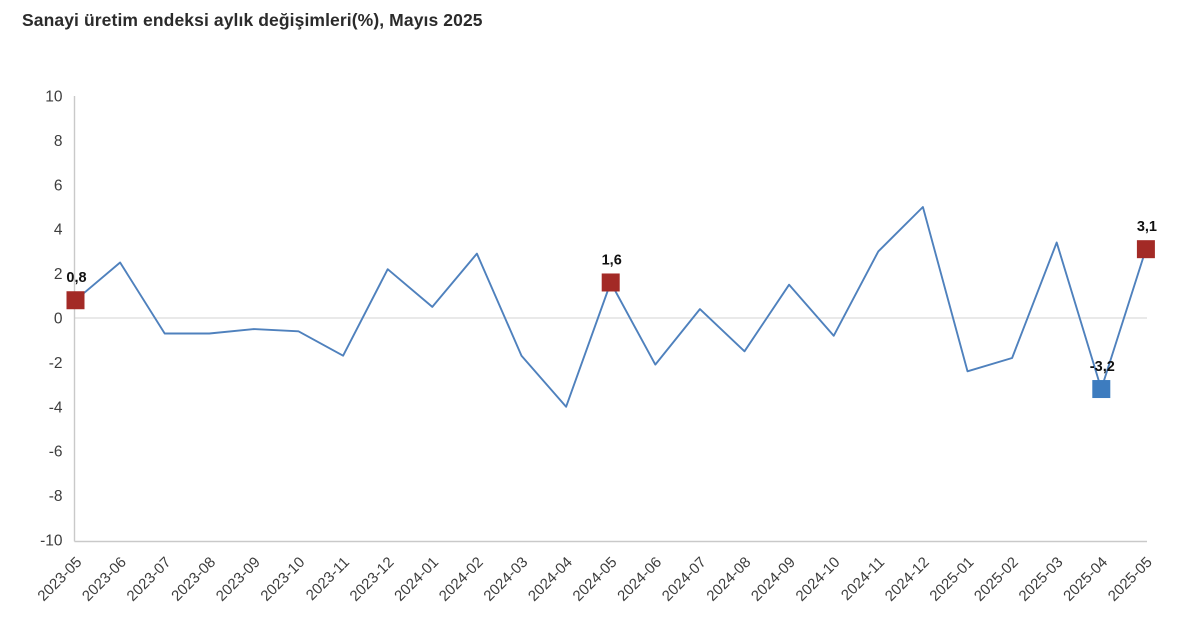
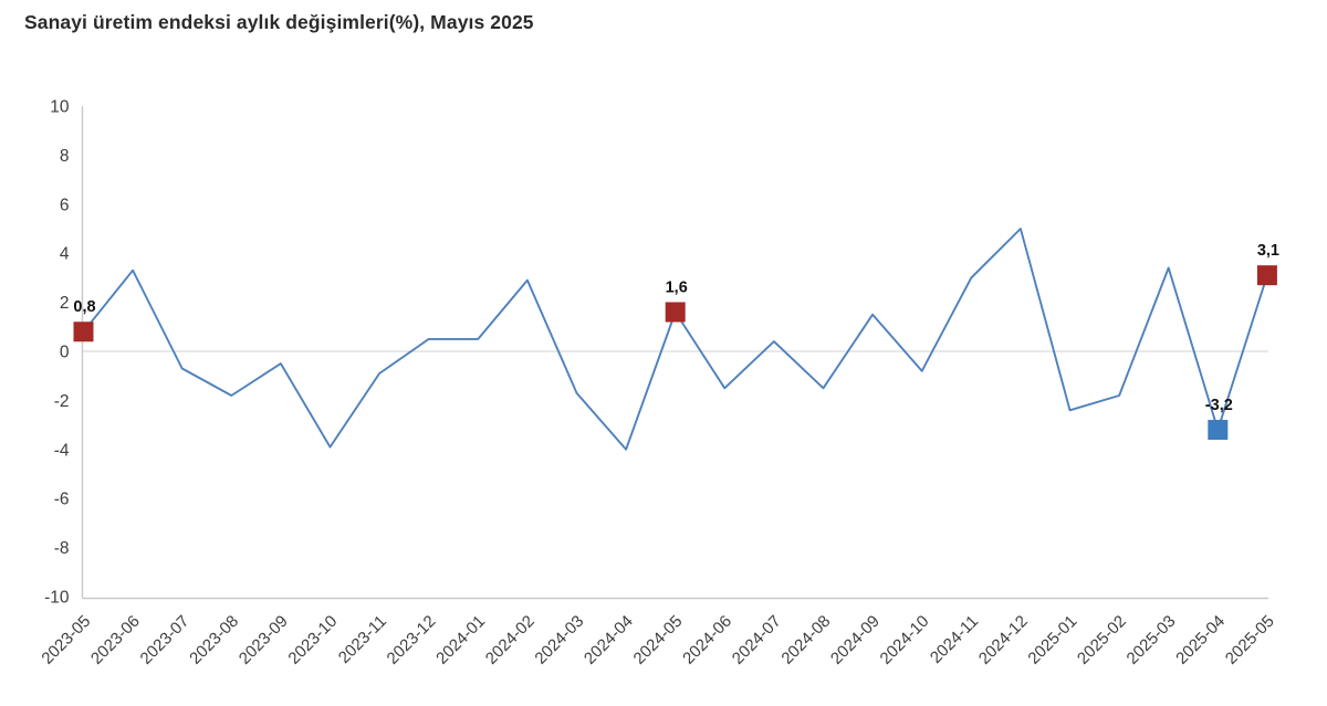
2023-06: 2.5 -> 3.3
2023-08: -0.7 -> -1.8
2023-10: -0.6 -> -3.9
2023-11: -1.7 -> -0.9
2023-12: 2.2 -> 0.5
2024-06: -2.1 -> -1.5
